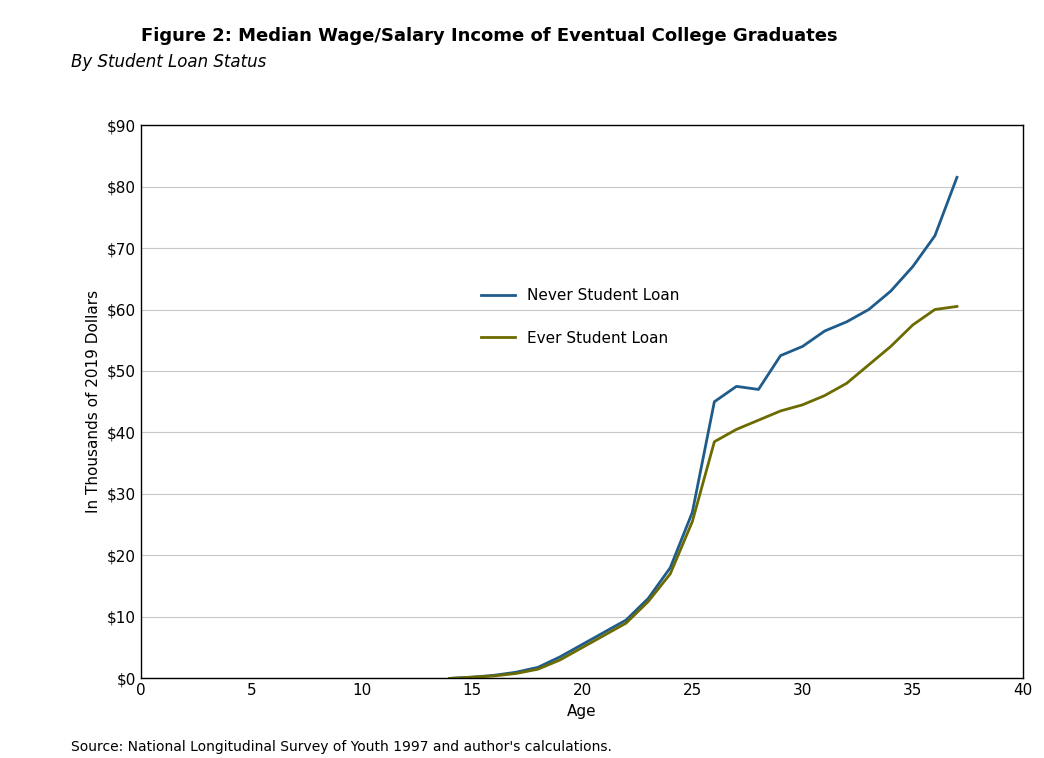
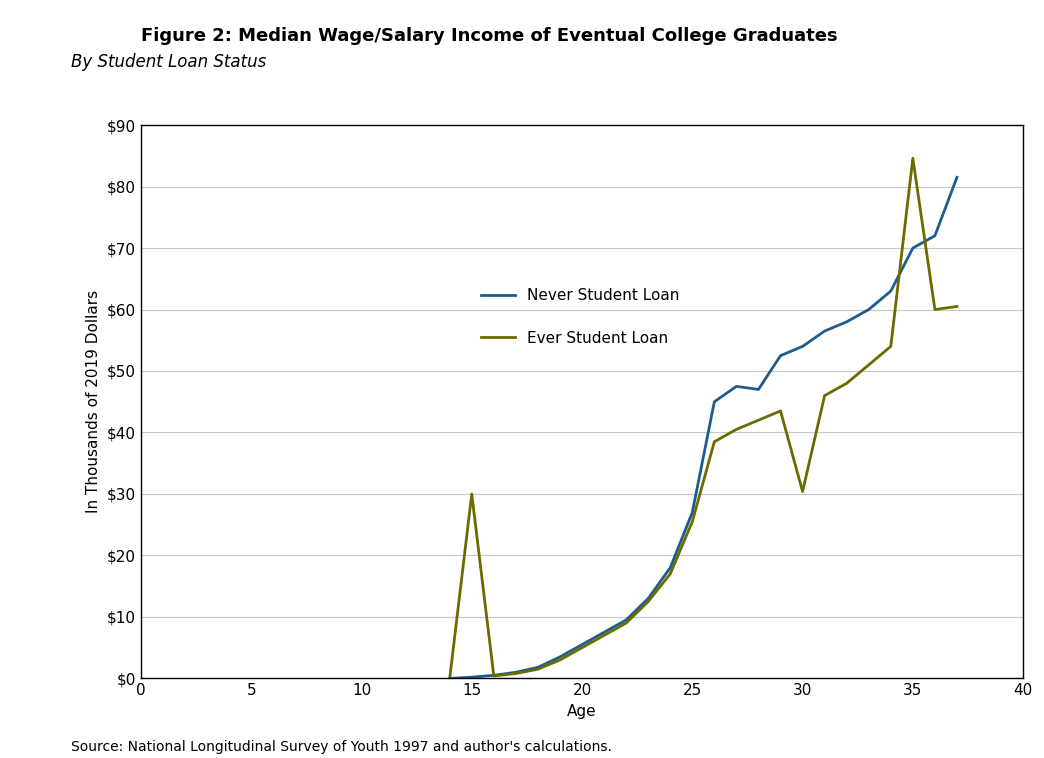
Ever Student Loan/15: $0.2 -> $30.0
Ever Student Loan/30: $44.5 -> $30.4
Never Student Loan/35: $67.0 -> $70.0
Ever Student Loan/35: $57.5 -> $84.6
